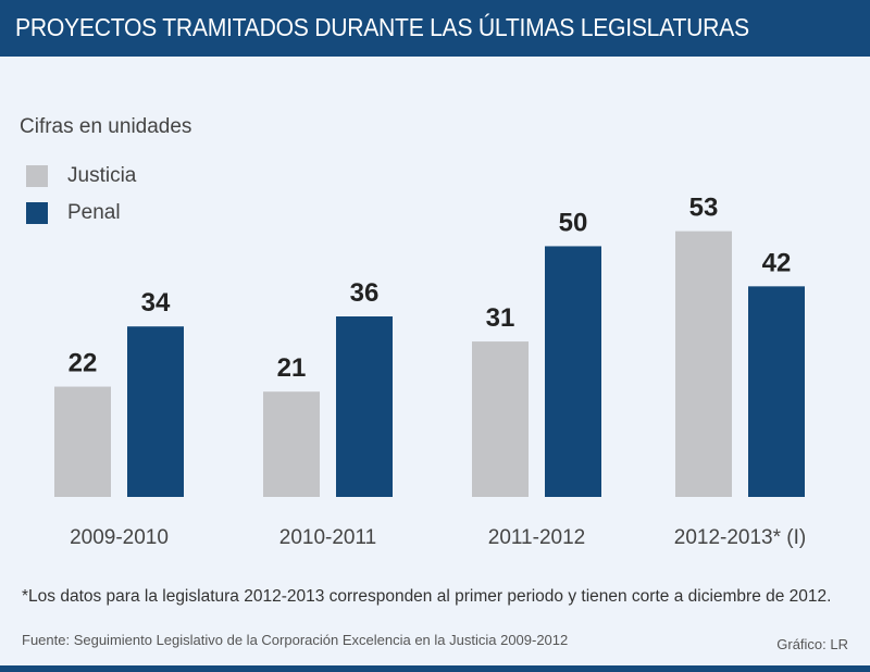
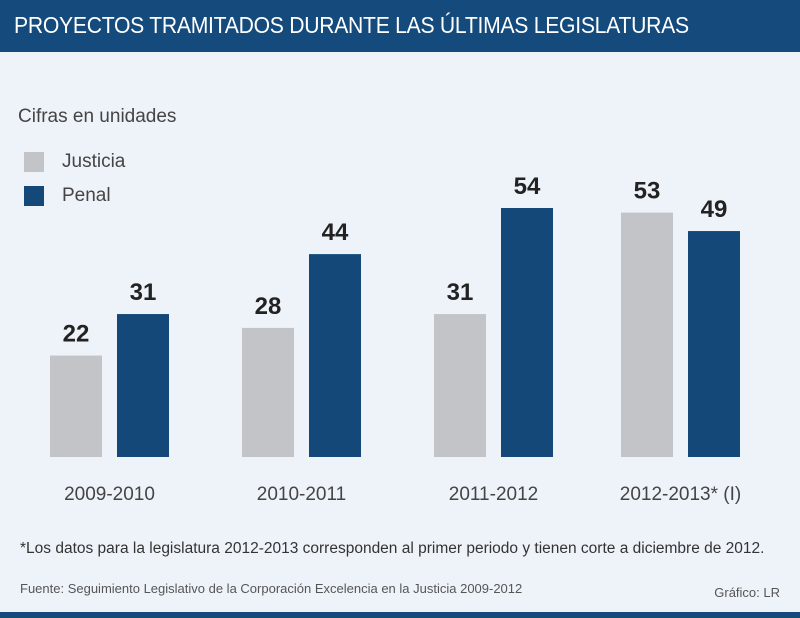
Penal/2009-2010: 34 -> 31
Justicia/2010-2011: 21 -> 28
Penal/2010-2011: 36 -> 44
Penal/2011-2012: 50 -> 54
Penal/2012-2013* (I): 42 -> 49
